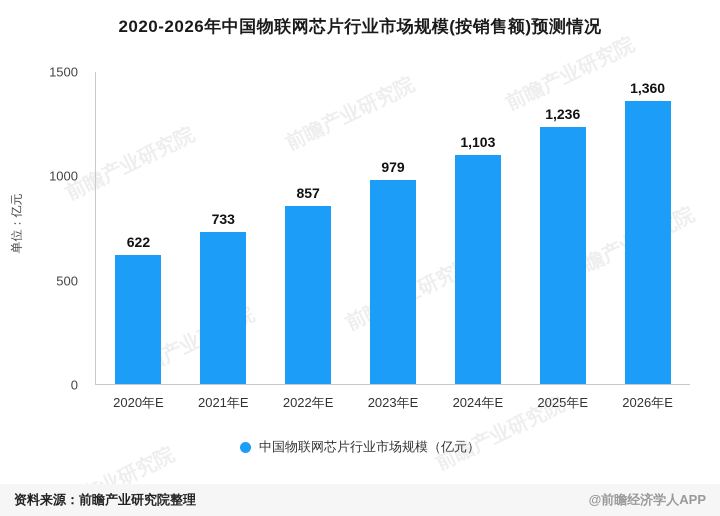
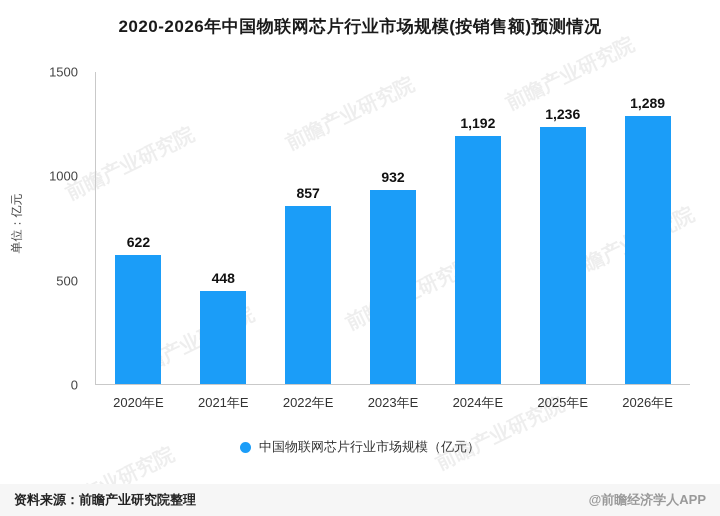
2021年E: 733 -> 448
2023年E: 979 -> 932
2024年E: 1,103 -> 1,192
2026年E: 1,360 -> 1,289
